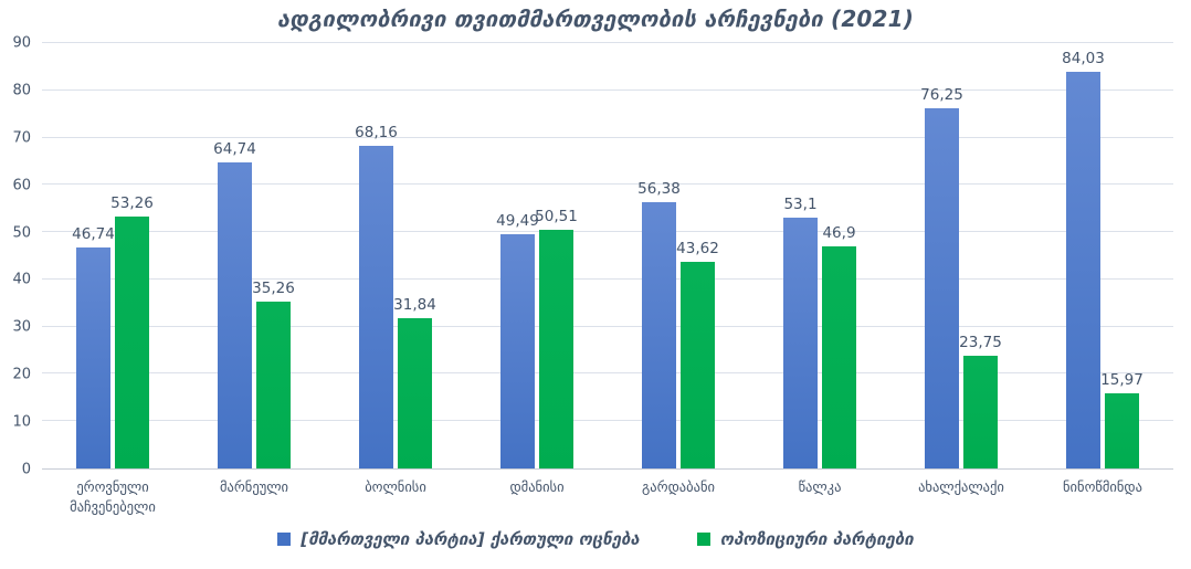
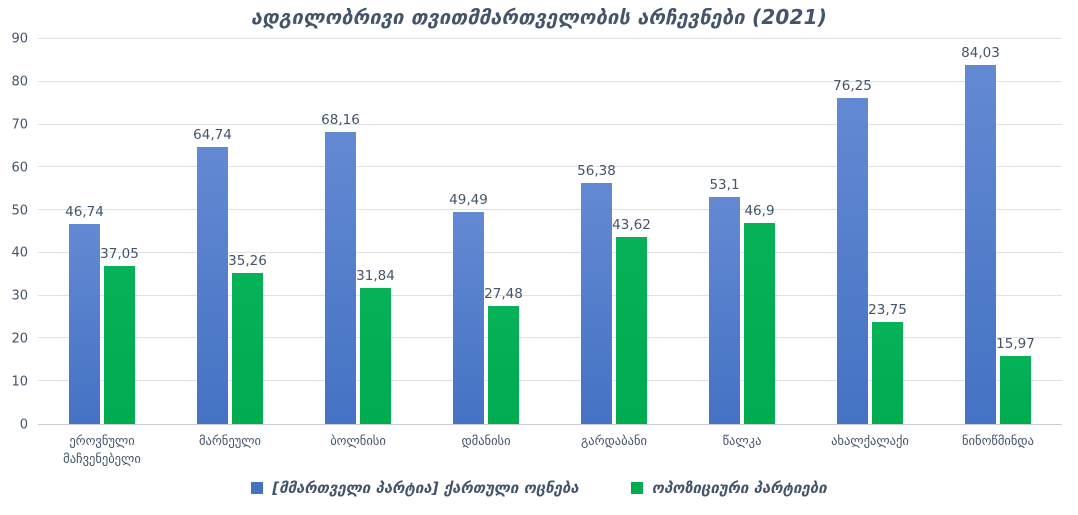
ოპოზიციური პარტიები/ეროვნული მაჩვენებელი: 53,26 -> 37,05
ოპოზიციური პარტიები/დმანისი: 50,51 -> 27,48
